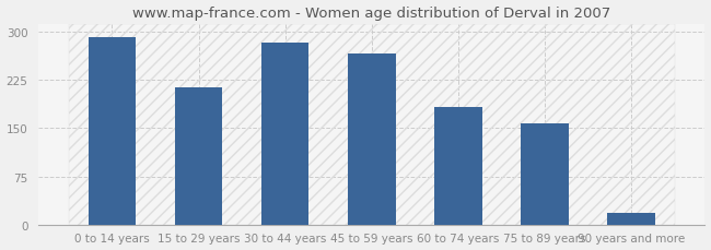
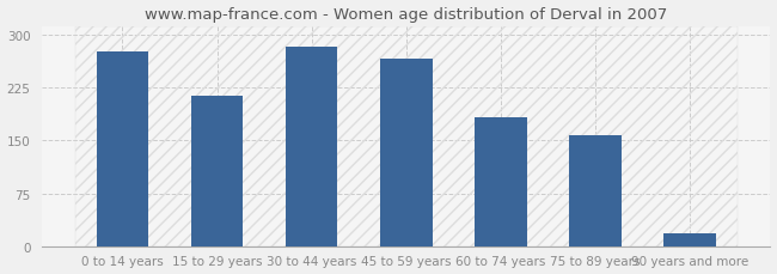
0 to 14 years: 290 -> 276
